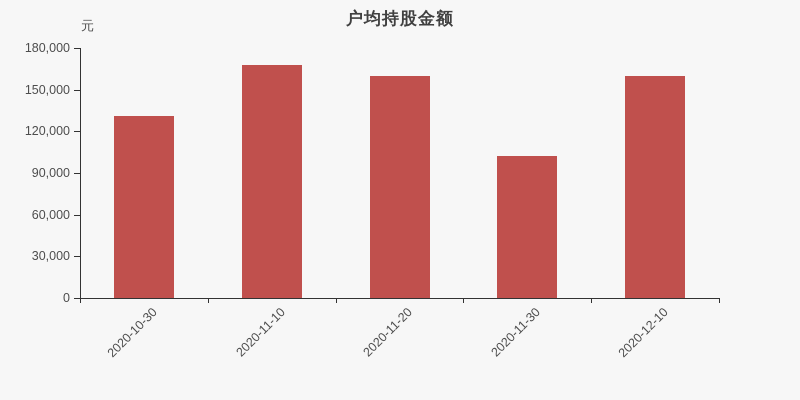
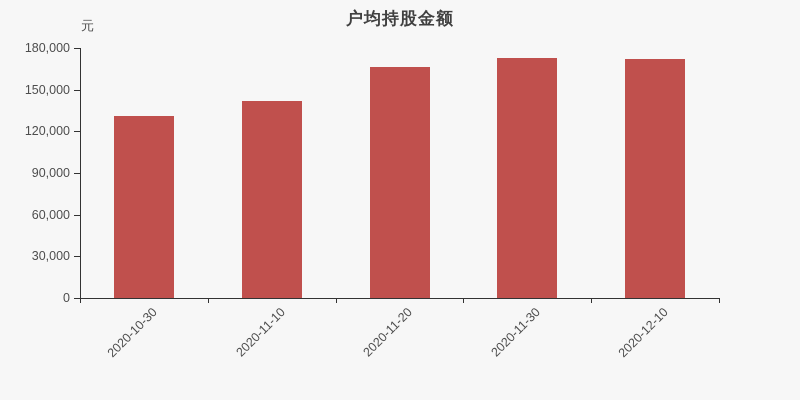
2020-11-10: 168000 -> 142000
2020-11-20: 160000 -> 166000
2020-11-30: 102000 -> 172000
2020-12-10: 160000 -> 172000
